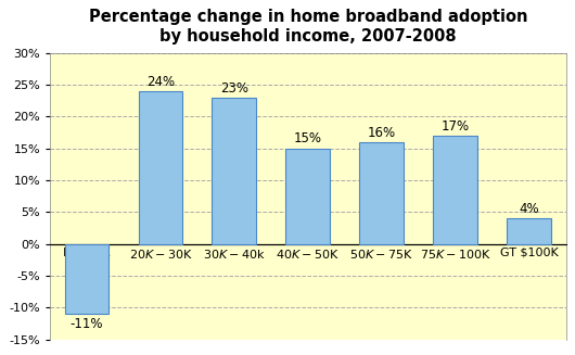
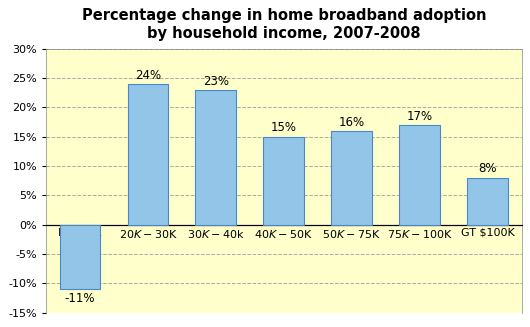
GT $100K: 4% -> 8%
